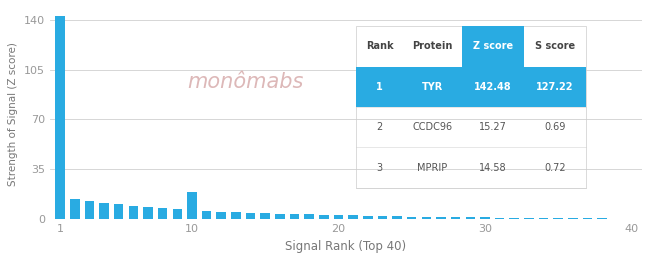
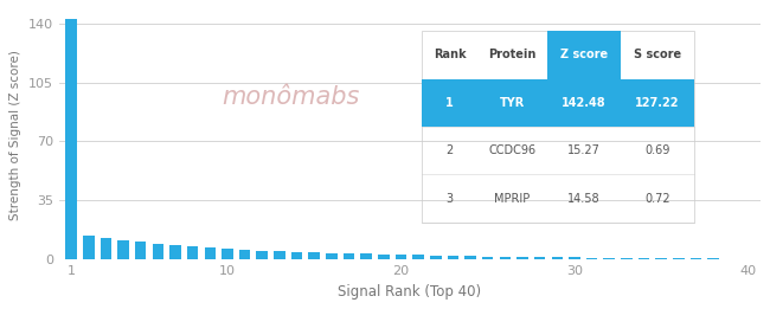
10: 19 -> 6
